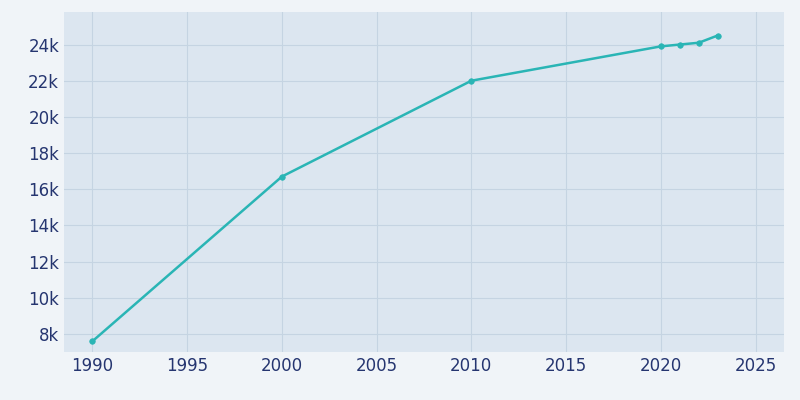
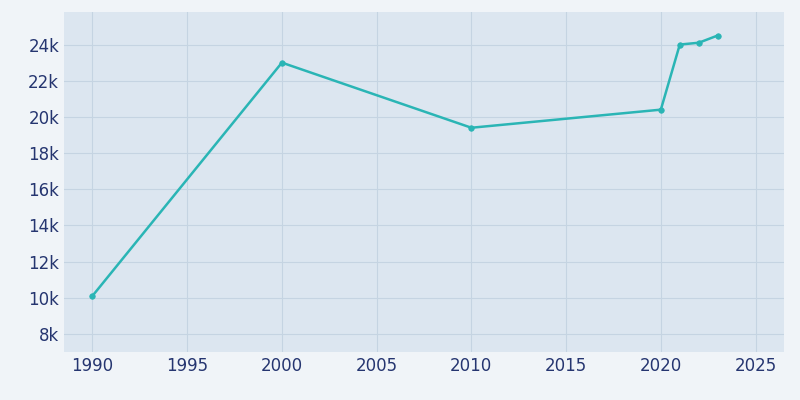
1990: 7.6k -> 10.1k
2000: 16.7k -> 23.0k
2010: 22.0k -> 19.4k
2020: 23.9k -> 20.4k
